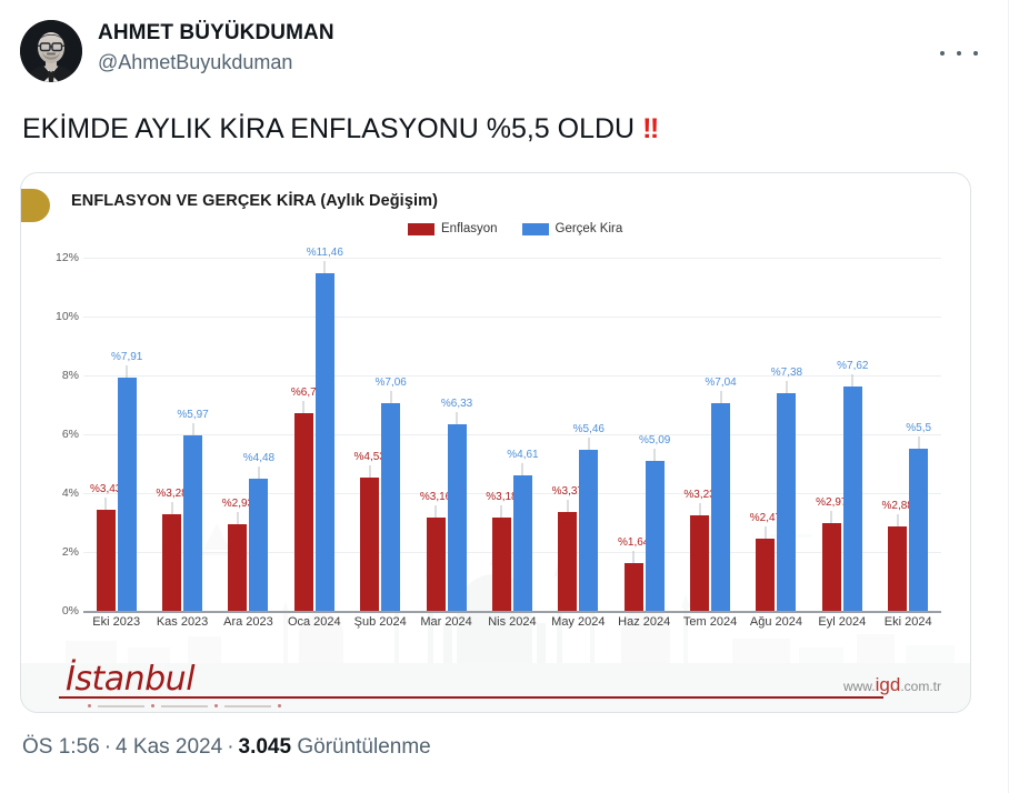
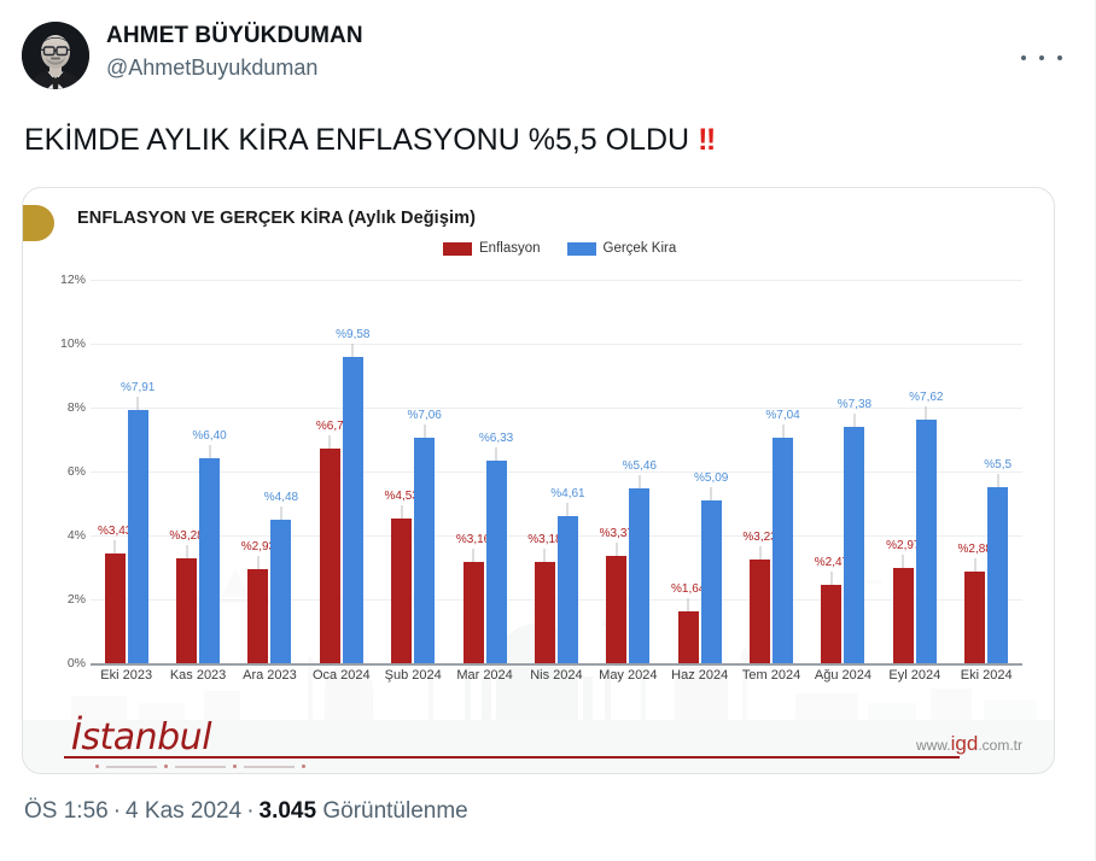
Gerçek Kira/Kas 2023: 5,97 -> 6,40
Gerçek Kira/Oca 2024: 11,46 -> 9,58
